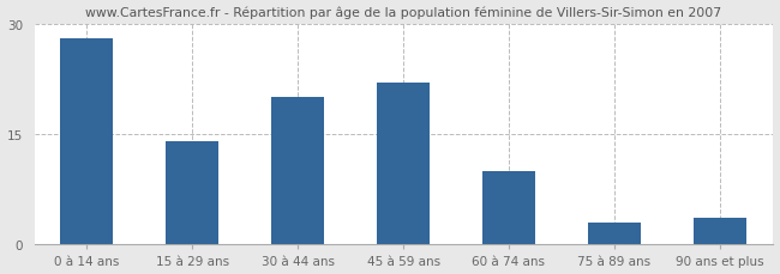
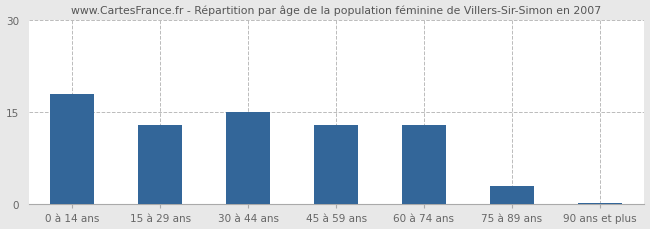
0 à 14 ans: 28.0 -> 18.0
15 à 29 ans: 14.0 -> 13.0
30 à 44 ans: 20.0 -> 15.0
45 à 59 ans: 22.0 -> 13.0
60 à 74 ans: 10.0 -> 13.0
90 ans et plus: 3.6 -> 0.3
